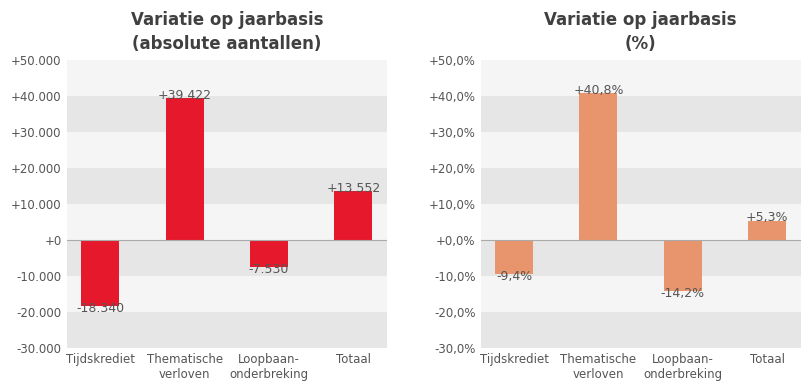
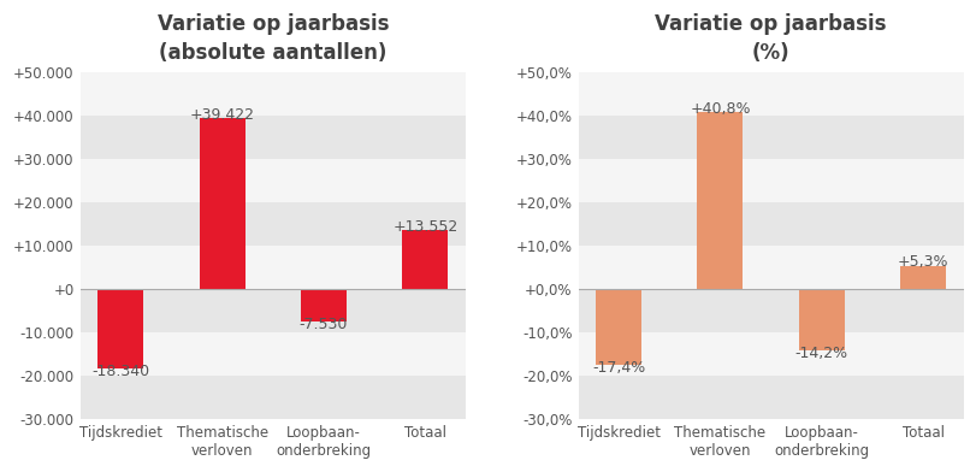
Variatie op jaarbasis (%)/Tijdskrediet: -9,4% -> -17,4%
